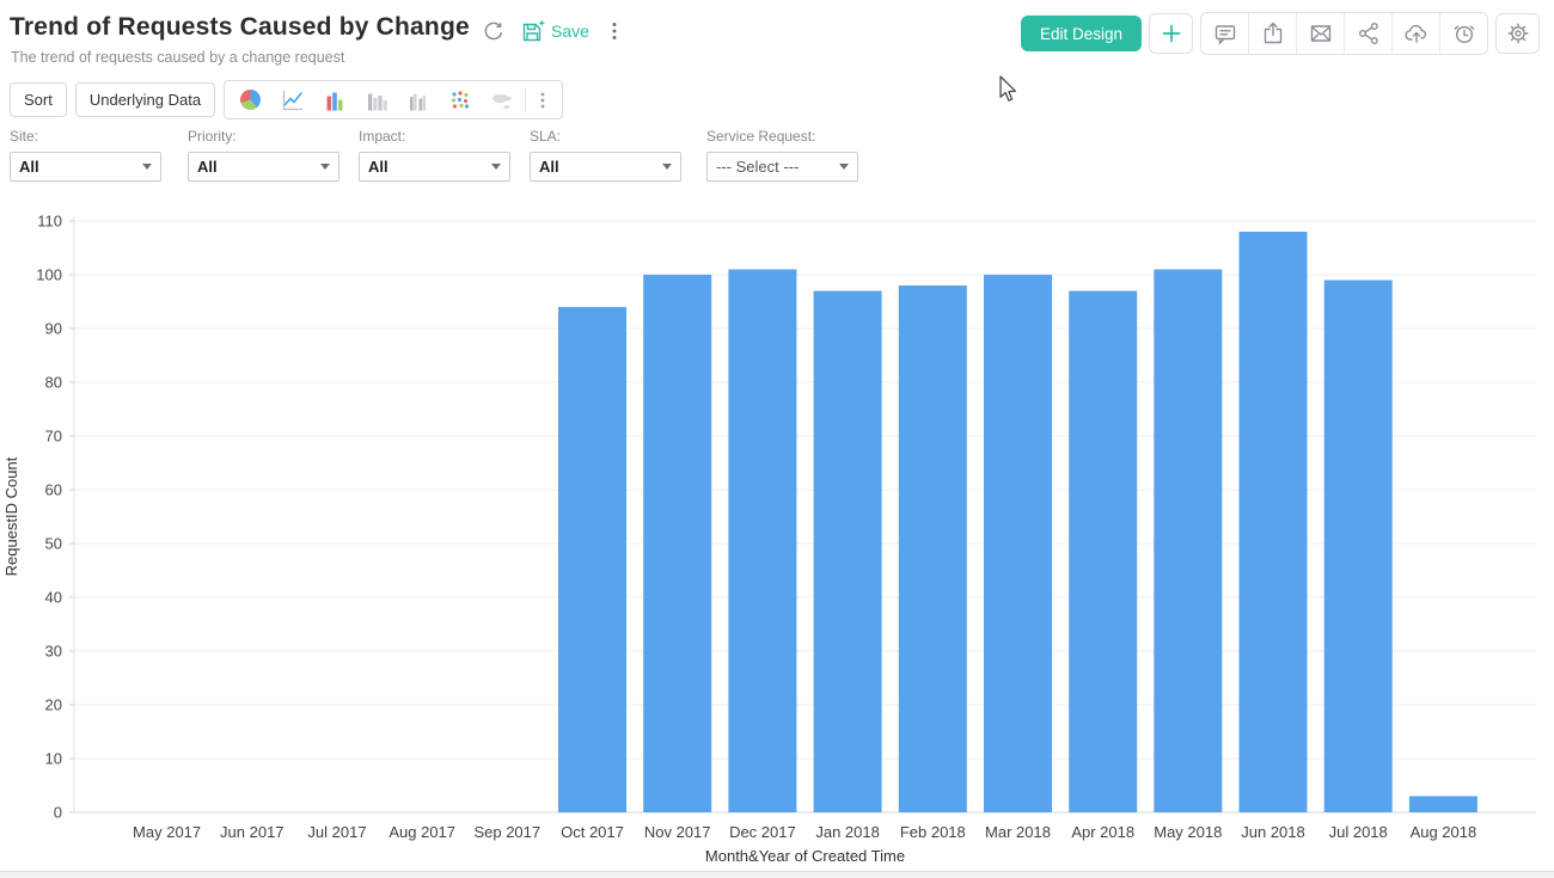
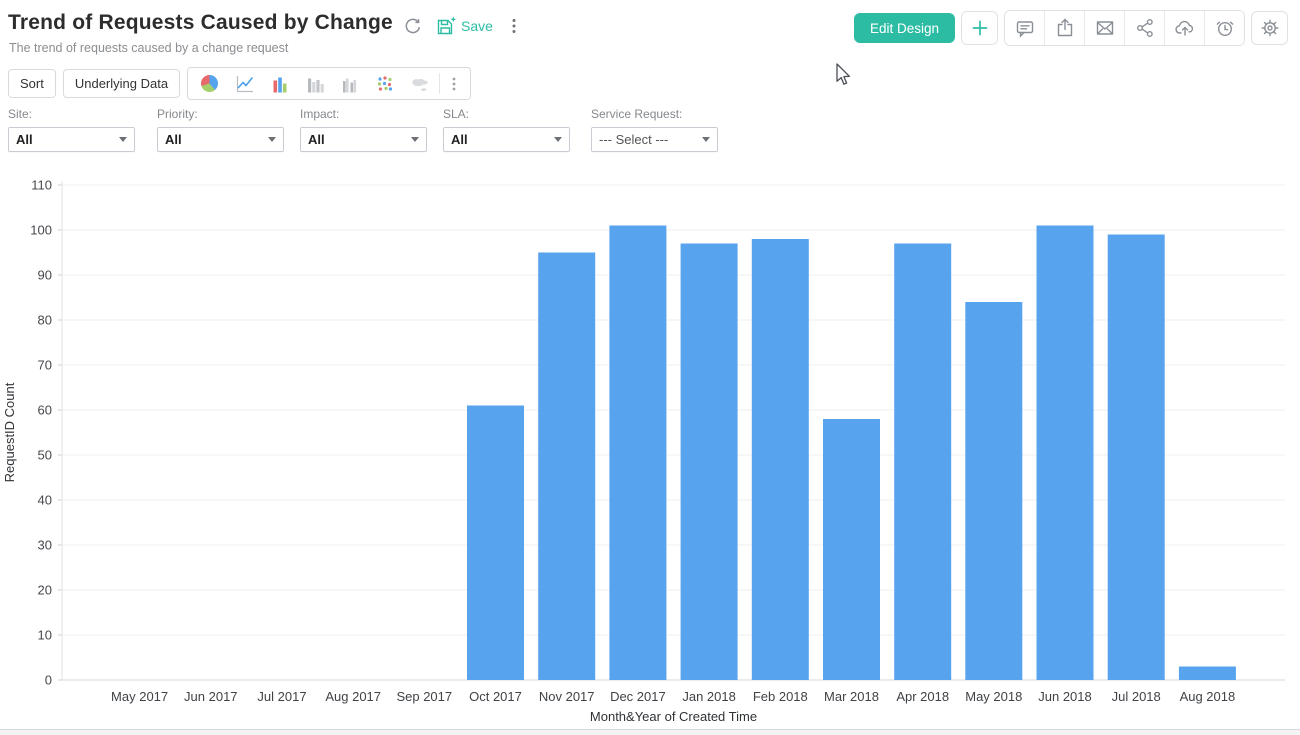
Oct 2017: 94 -> 61
Nov 2017: 100 -> 95
Mar 2018: 100 -> 58
May 2018: 101 -> 84
Jun 2018: 108 -> 101
